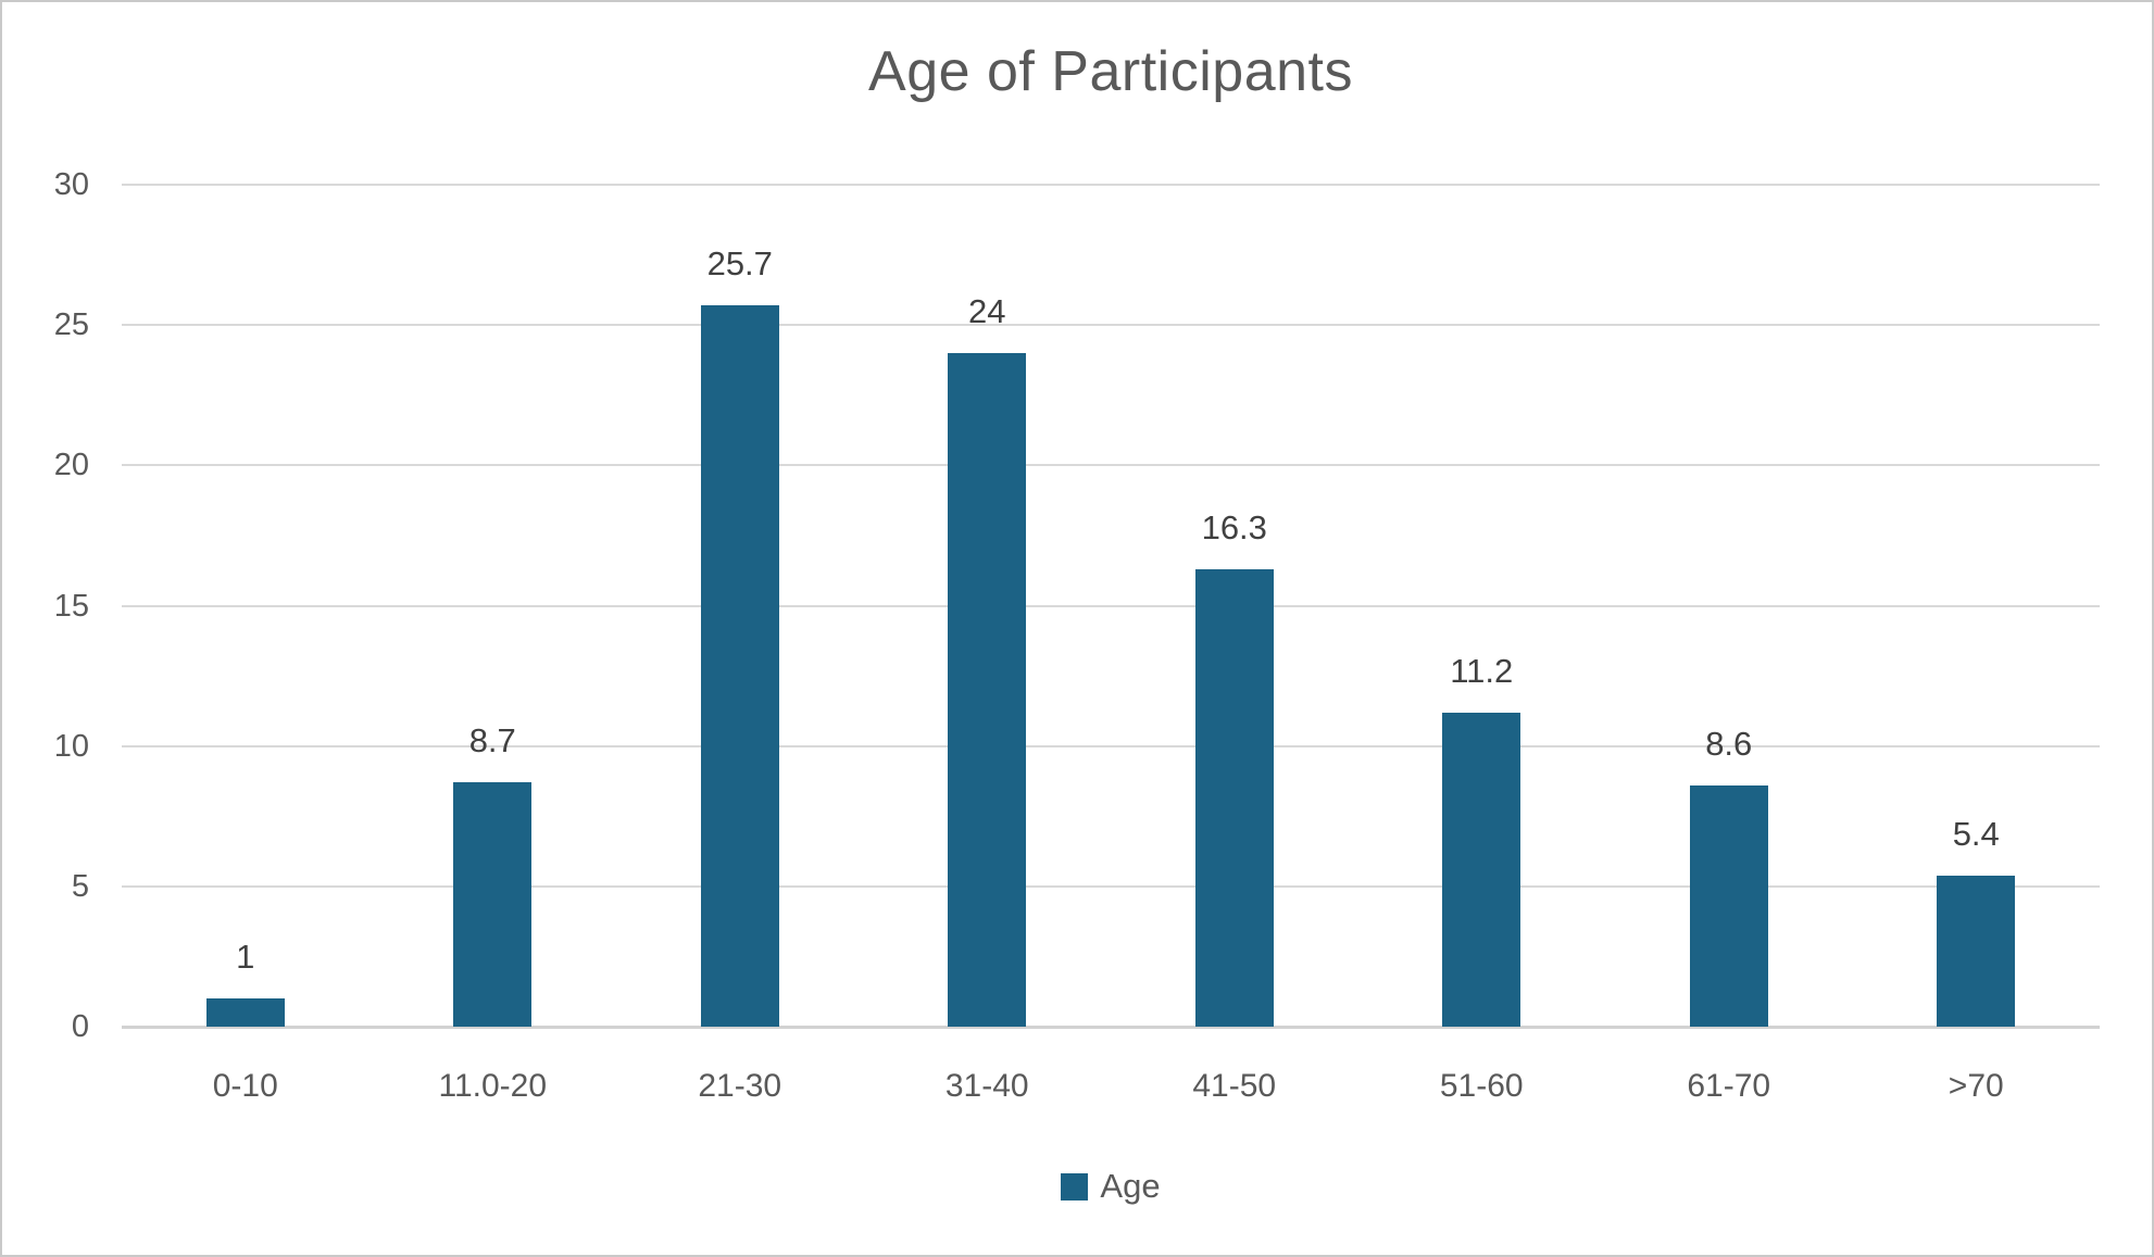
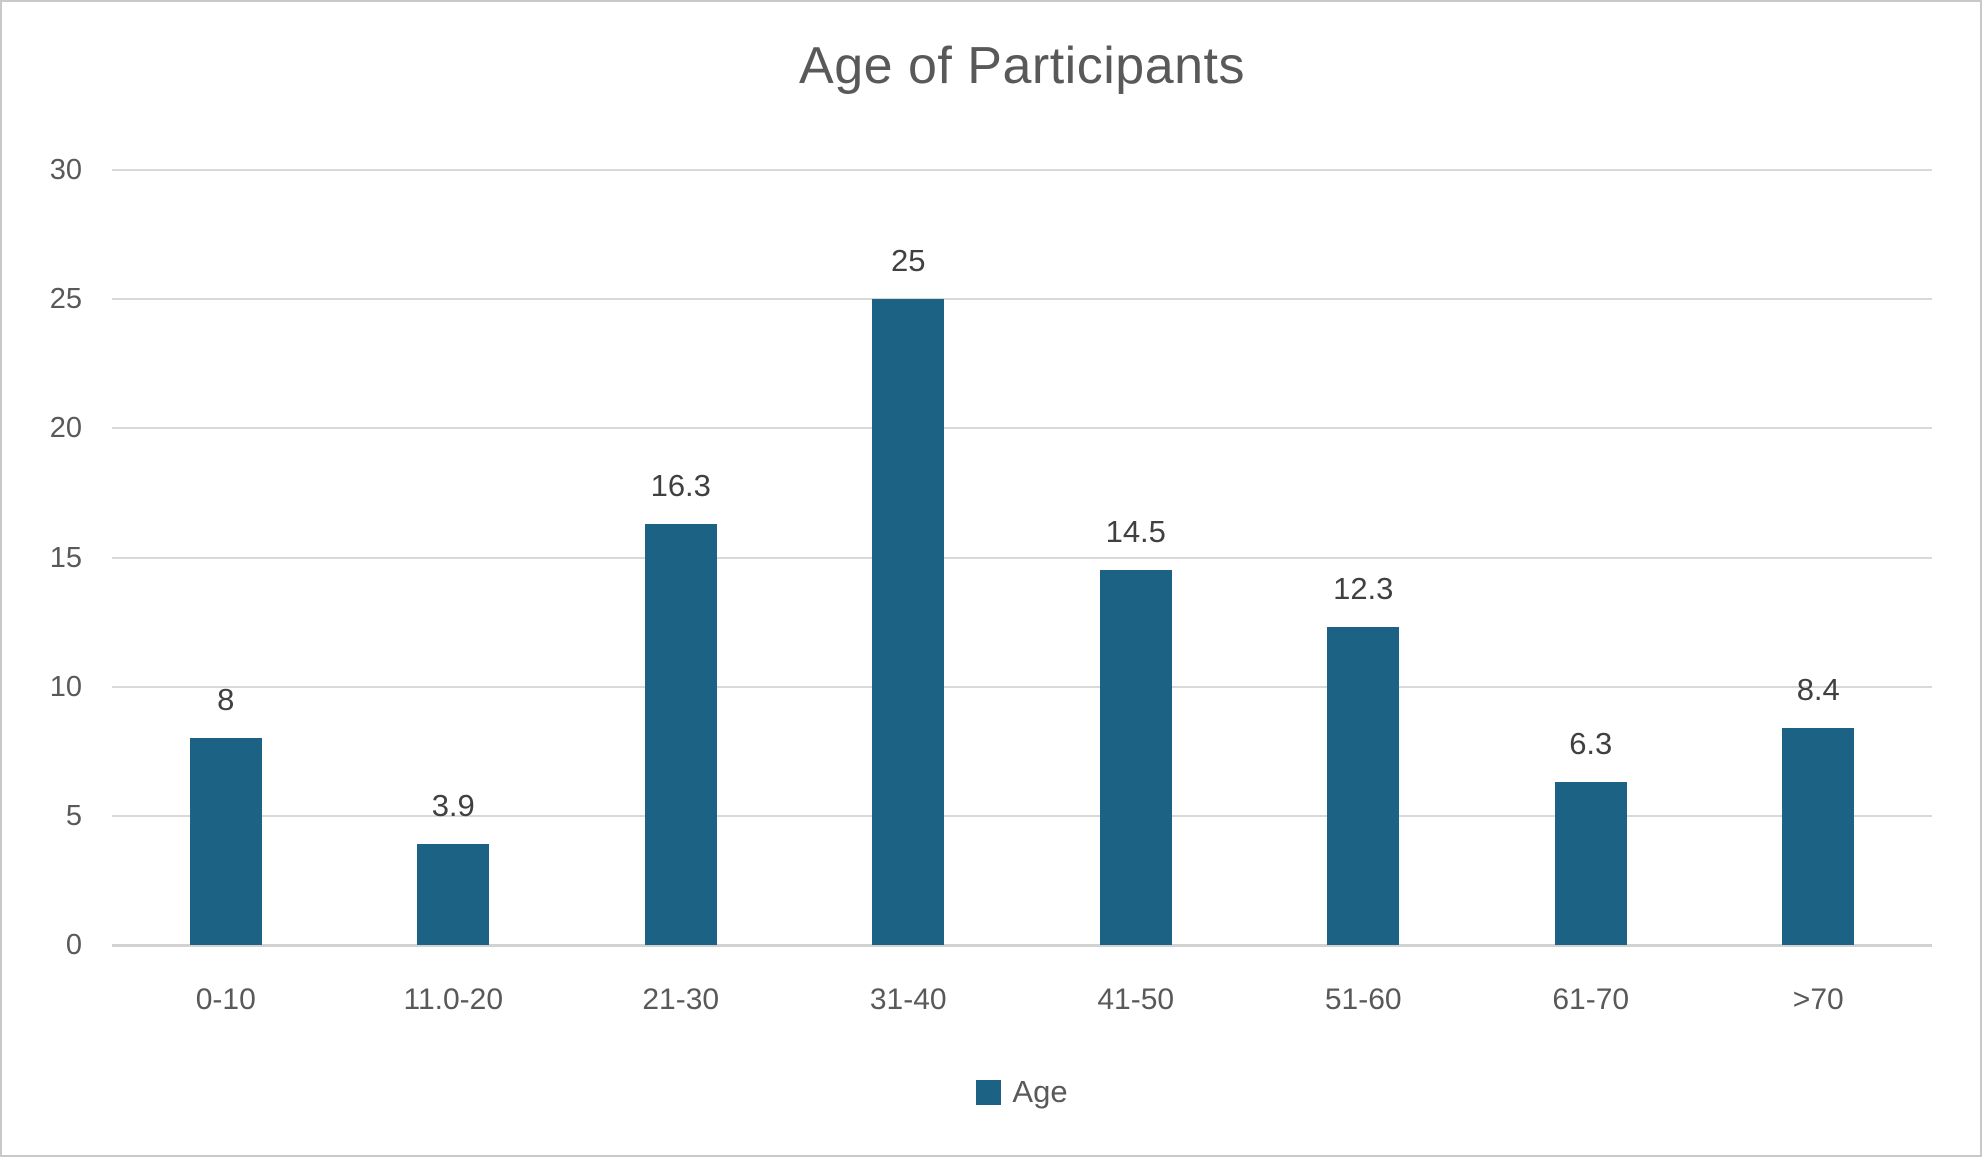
0-10: 1 -> 8
11.0-20: 8.7 -> 3.9
21-30: 25.7 -> 16.3
31-40: 24 -> 25
41-50: 16.3 -> 14.5
51-60: 11.2 -> 12.3
61-70: 8.6 -> 6.3
>70: 5.4 -> 8.4
